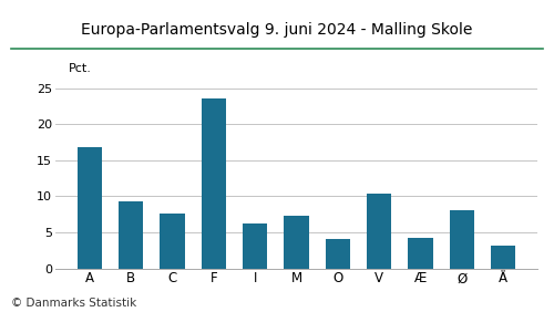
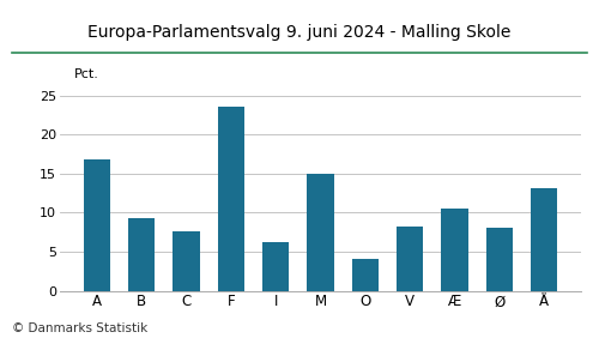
M: 7.3 -> 15.0
V: 10.4 -> 8.2
Æ: 4.3 -> 10.6
Å: 3.2 -> 13.2
